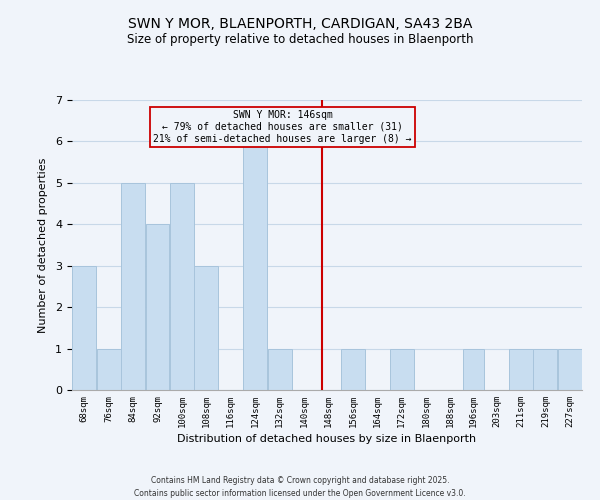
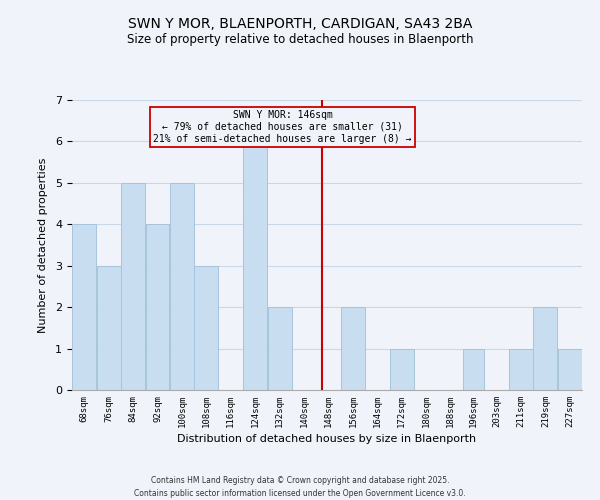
68sqm: 3 -> 4
76sqm: 1 -> 3
132sqm: 1 -> 2
156sqm: 1 -> 2
219sqm: 1 -> 2
